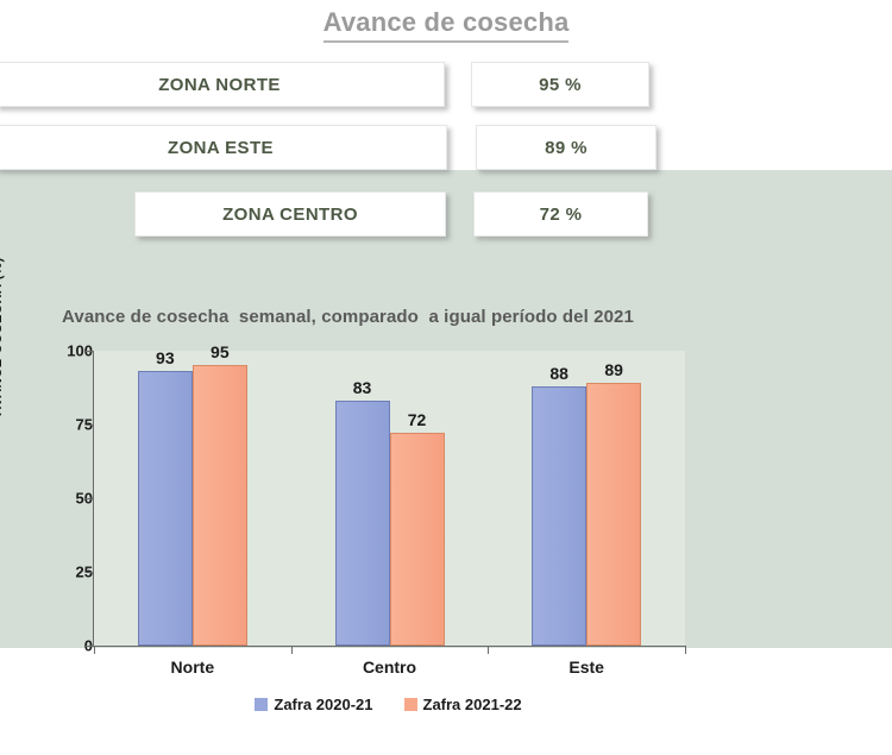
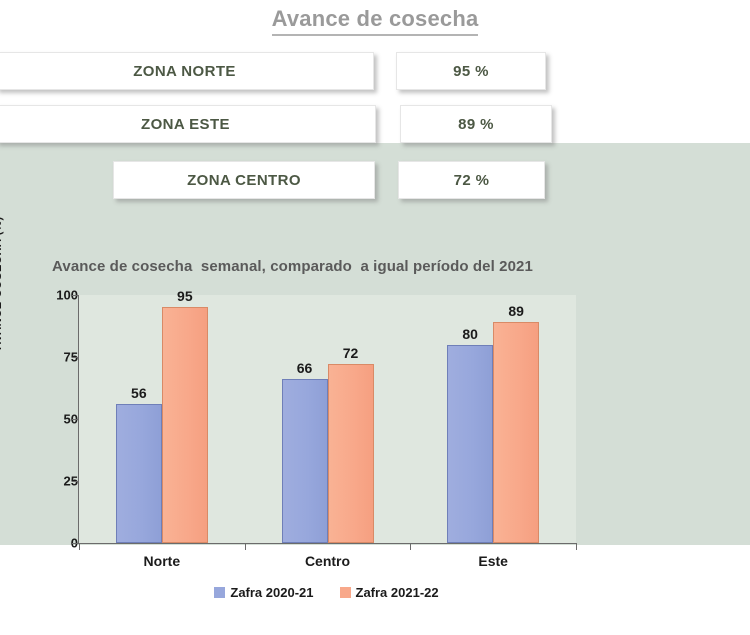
Zafra 2020-21/Norte: 93 -> 56
Zafra 2020-21/Centro: 83 -> 66
Zafra 2020-21/Este: 88 -> 80
